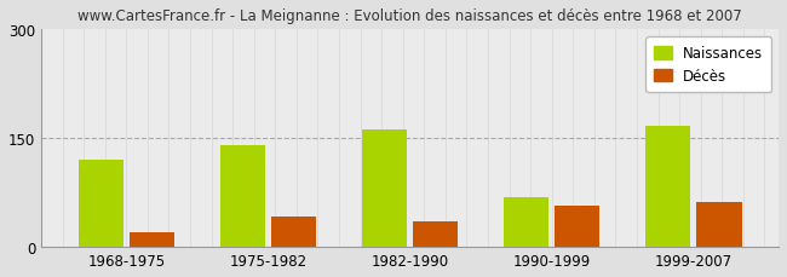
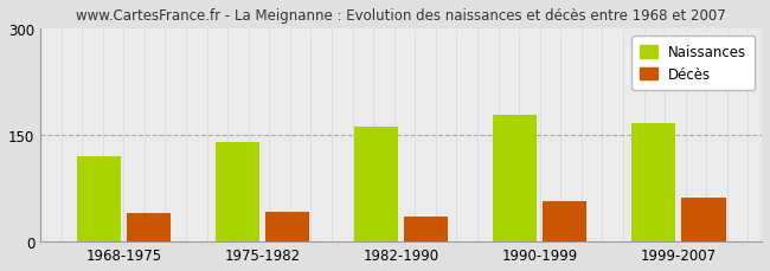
Décès/1968-1975: 20 -> 40
Naissances/1990-1999: 68 -> 178
